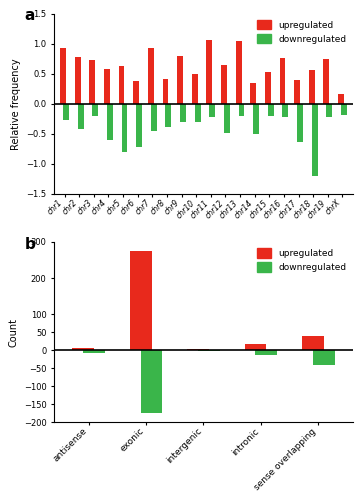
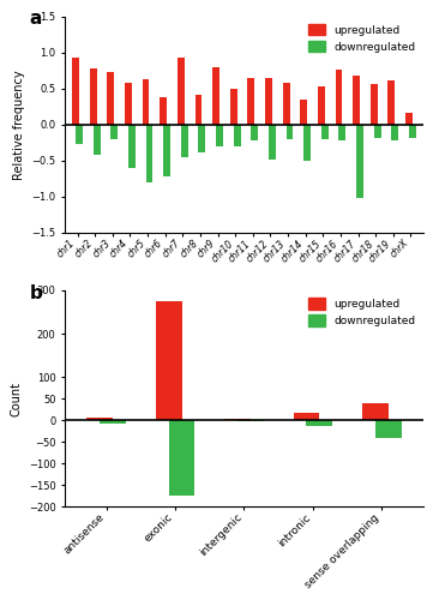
upregulated/chr11: 1.06 -> 0.64
upregulated/chr13: 1.04 -> 0.58
upregulated/chr17: 0.40 -> 0.67
downregulated/chr17: -0.64 -> -1.02
downregulated/chr18: -1.20 -> -0.18
upregulated/chr19: 0.74 -> 0.61
